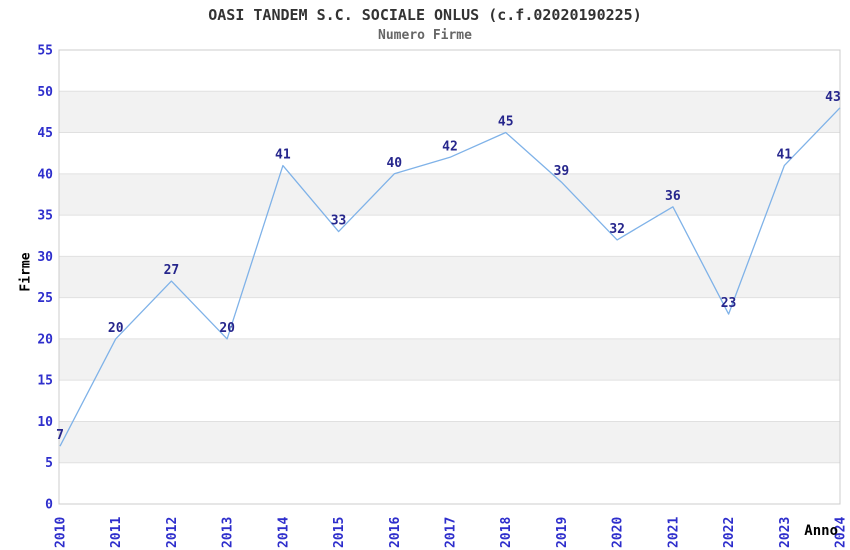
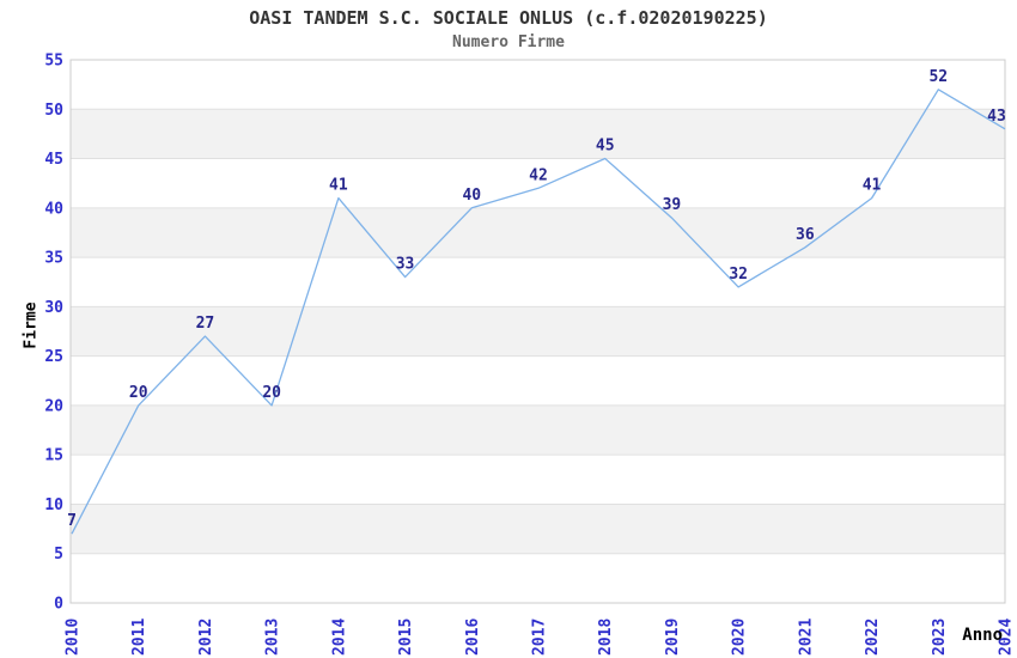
2022: 23 -> 41
2023: 41 -> 52
